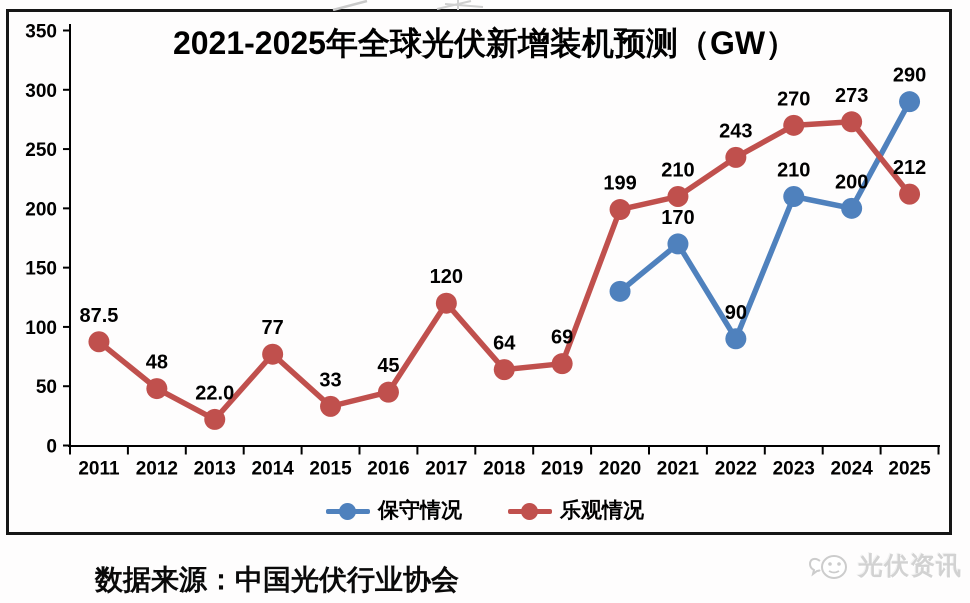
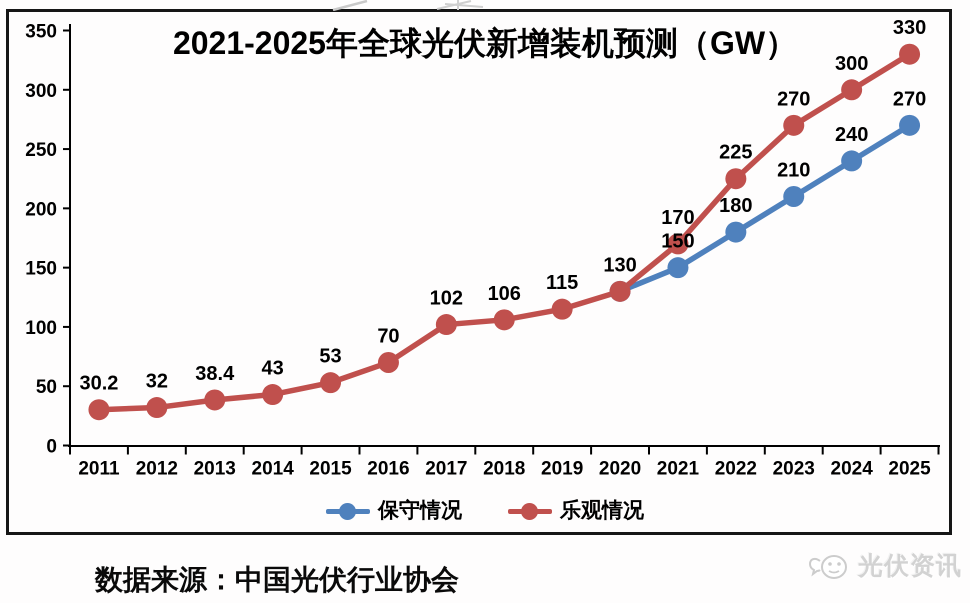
乐观情况/2011: 87.5 -> 30.2
乐观情况/2012: 48 -> 32
乐观情况/2013: 22.0 -> 38.4
乐观情况/2014: 77 -> 43
乐观情况/2015: 33 -> 53
乐观情况/2016: 45 -> 70
乐观情况/2017: 120 -> 102
乐观情况/2018: 64 -> 106
乐观情况/2019: 69 -> 115
乐观情况/2020: 199 -> 130
保守情况/2021: 170 -> 150
乐观情况/2021: 210 -> 170
保守情况/2022: 90 -> 180
乐观情况/2022: 243 -> 225
保守情况/2024: 200 -> 240
乐观情况/2024: 273 -> 300
保守情况/2025: 290 -> 270
乐观情况/2025: 212 -> 330
